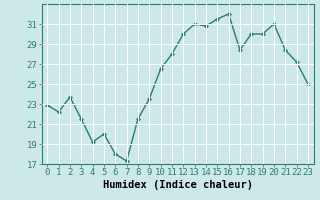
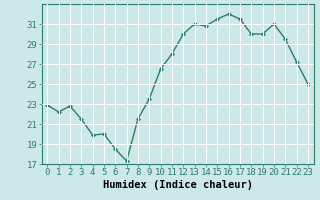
2: 23.7 -> 22.8
4: 19.2 -> 19.9
6: 18.0 -> 18.5
17: 28.4 -> 31.5
21: 28.4 -> 29.5
